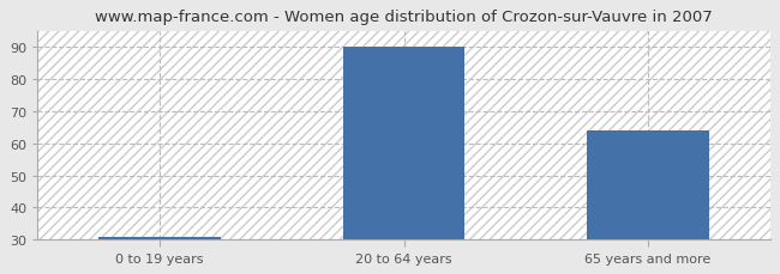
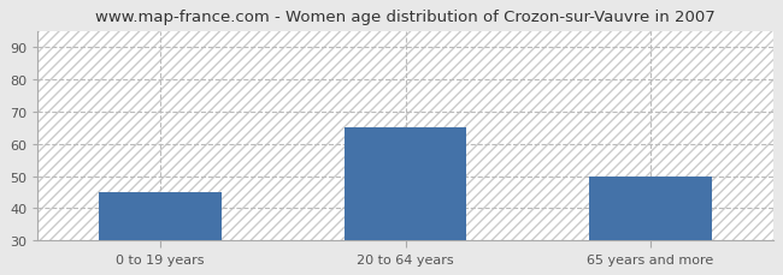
0 to 19 years: 31 -> 45
20 to 64 years: 90 -> 65
65 years and more: 64 -> 50
